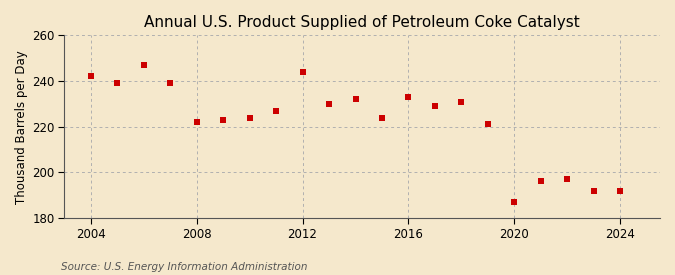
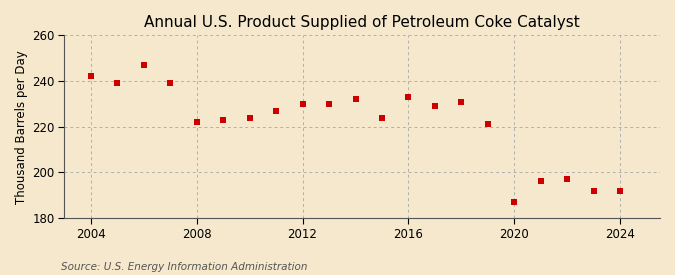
2012: 244 -> 230
